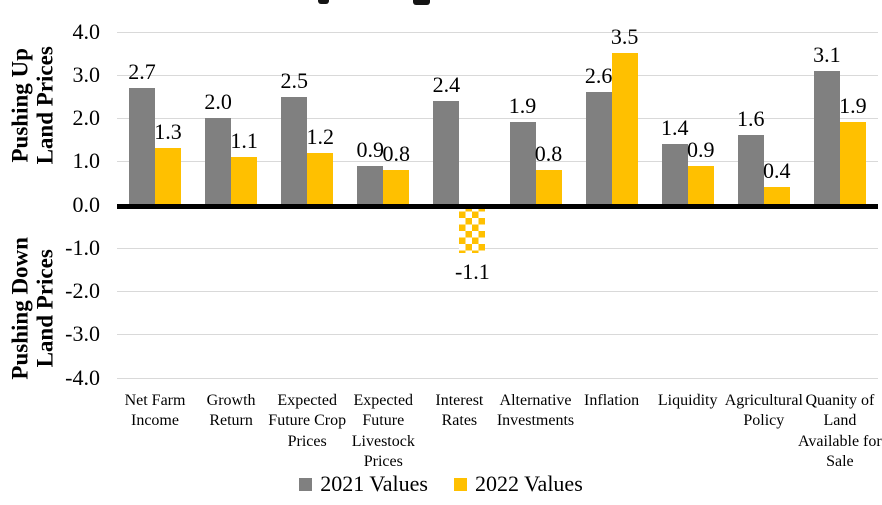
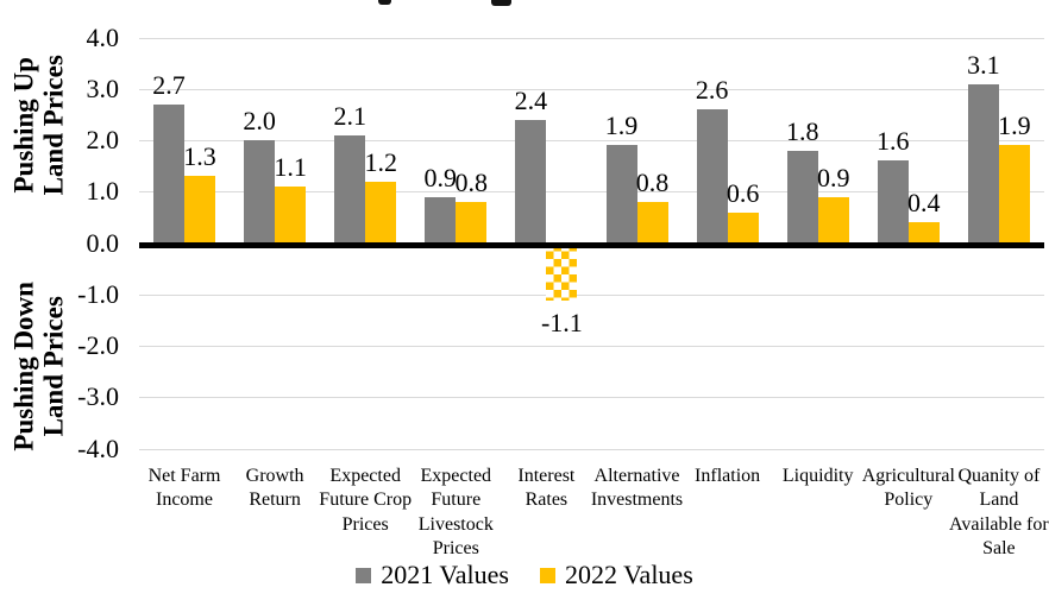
2021 Values/Expected Future Crop Prices: 2.5 -> 2.1
2022 Values/Inflation: 3.5 -> 0.6
2021 Values/Liquidity: 1.4 -> 1.8
